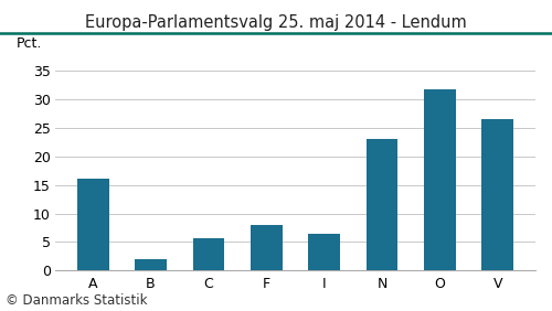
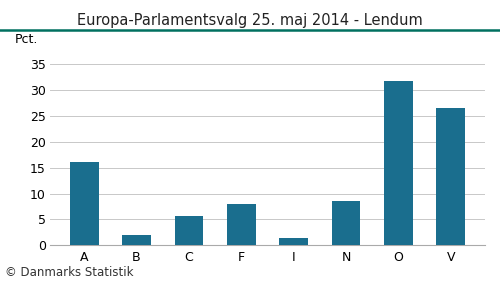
I: 6.4 -> 1.5
N: 23.0 -> 8.5
